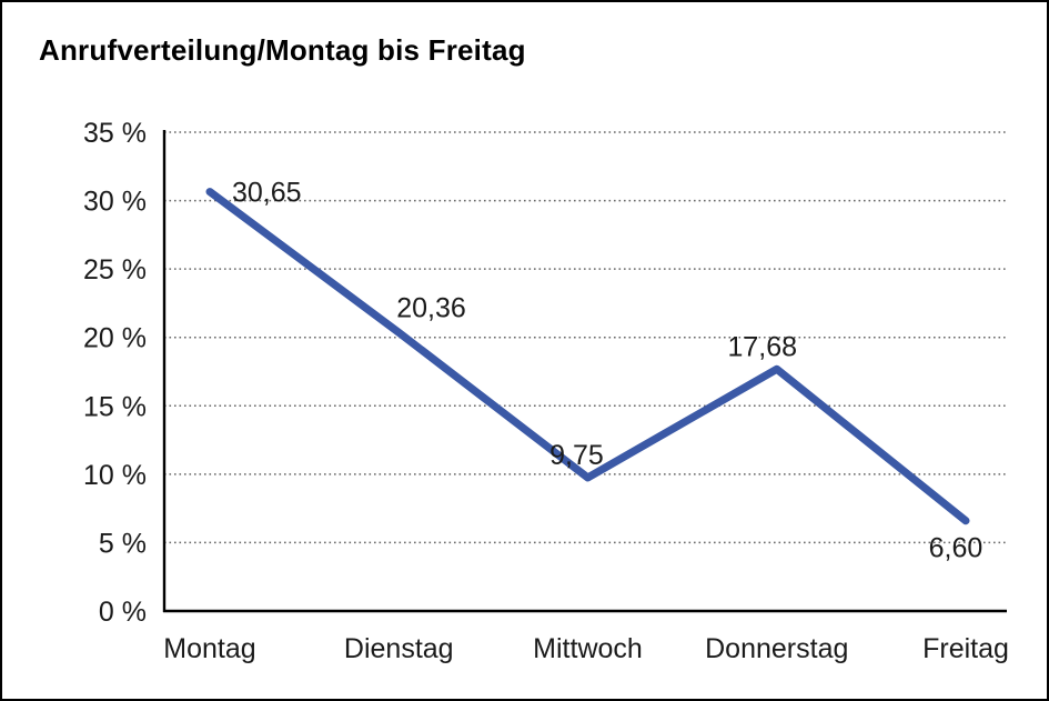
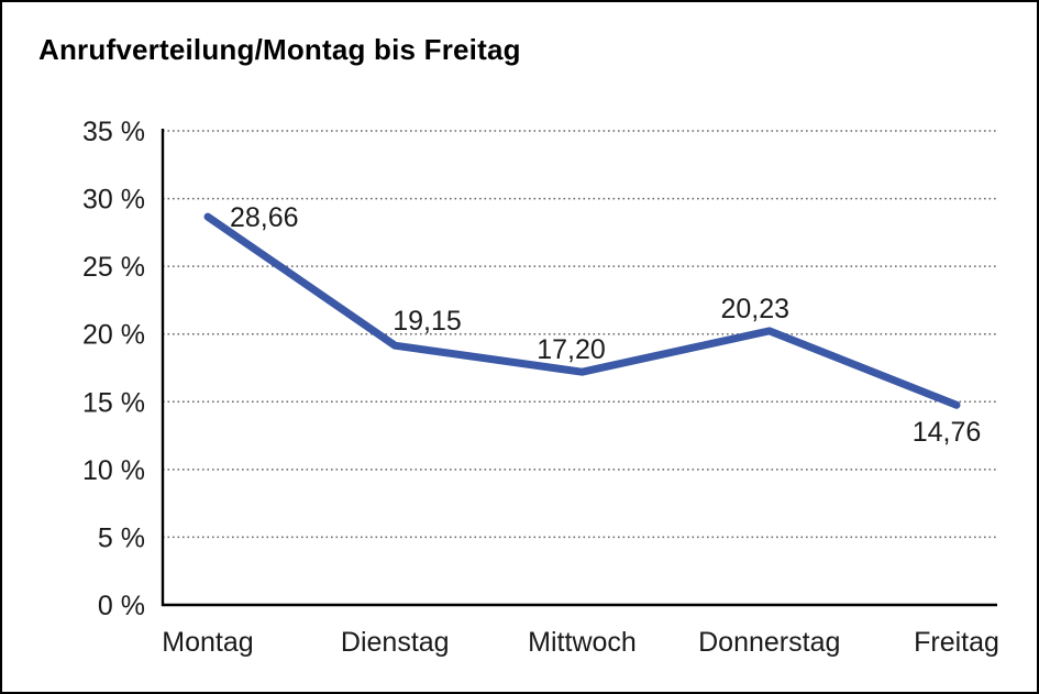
Montag: 30,65 -> 28,66
Dienstag: 20,36 -> 19,15
Mittwoch: 9,75 -> 17,20
Donnerstag: 17,68 -> 20,23
Freitag: 6,60 -> 14,76
